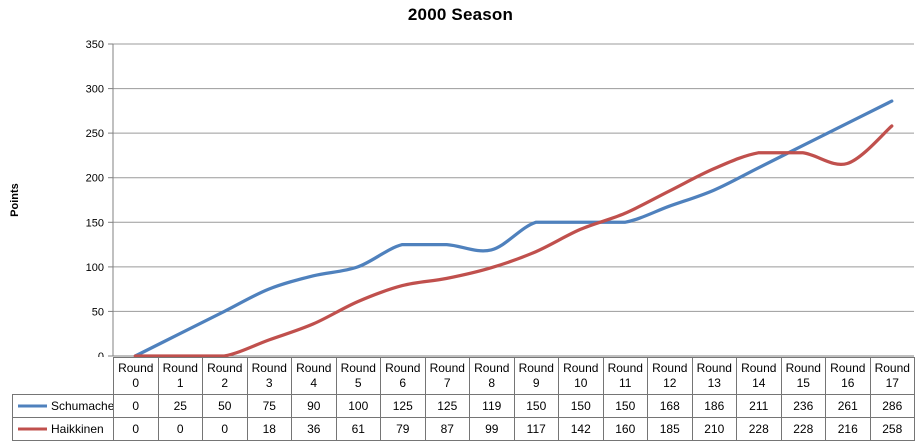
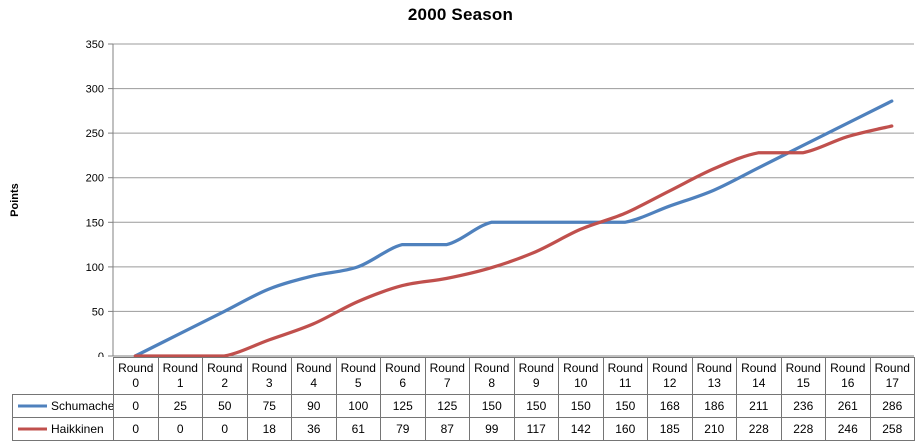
Schumacher/Round 8: 119 -> 150
Haikkinen/Round 16: 216 -> 246
